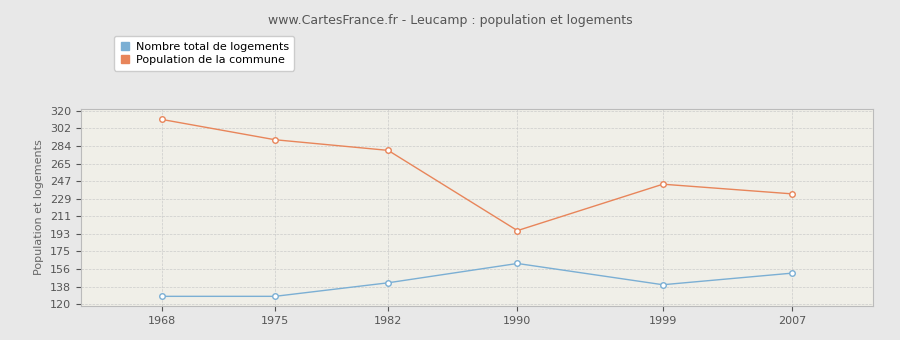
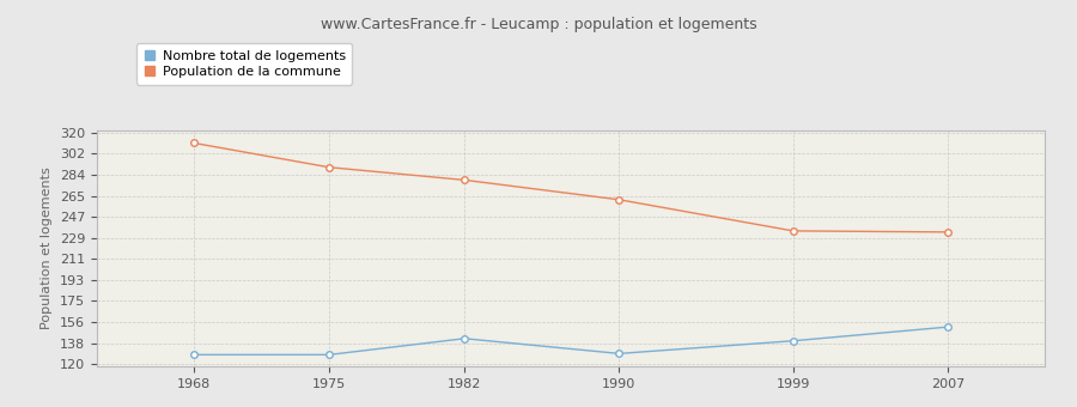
Nombre total de logements/1990: 162 -> 129
Population de la commune/1990: 196 -> 262
Population de la commune/1999: 244 -> 235
